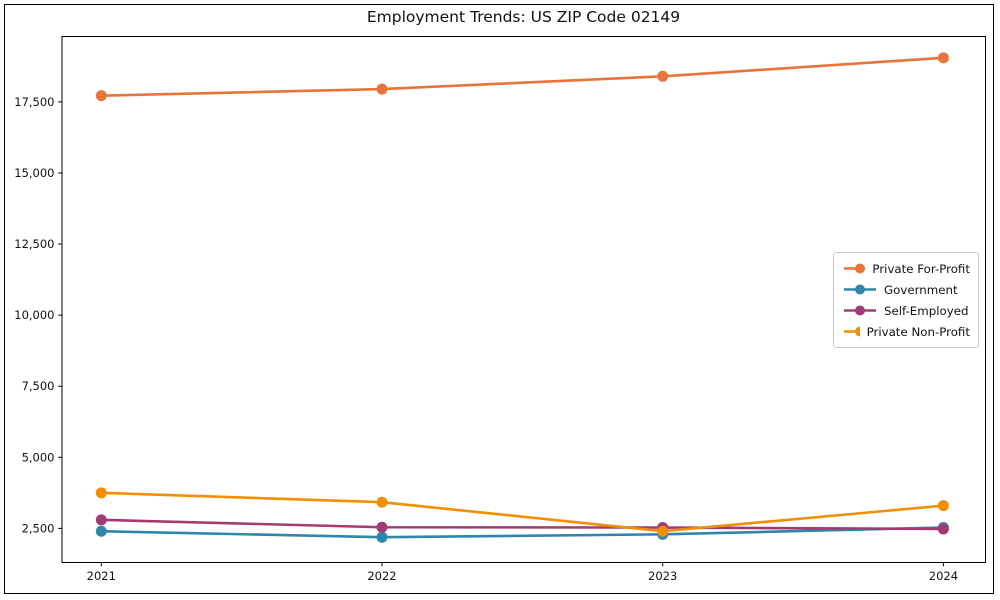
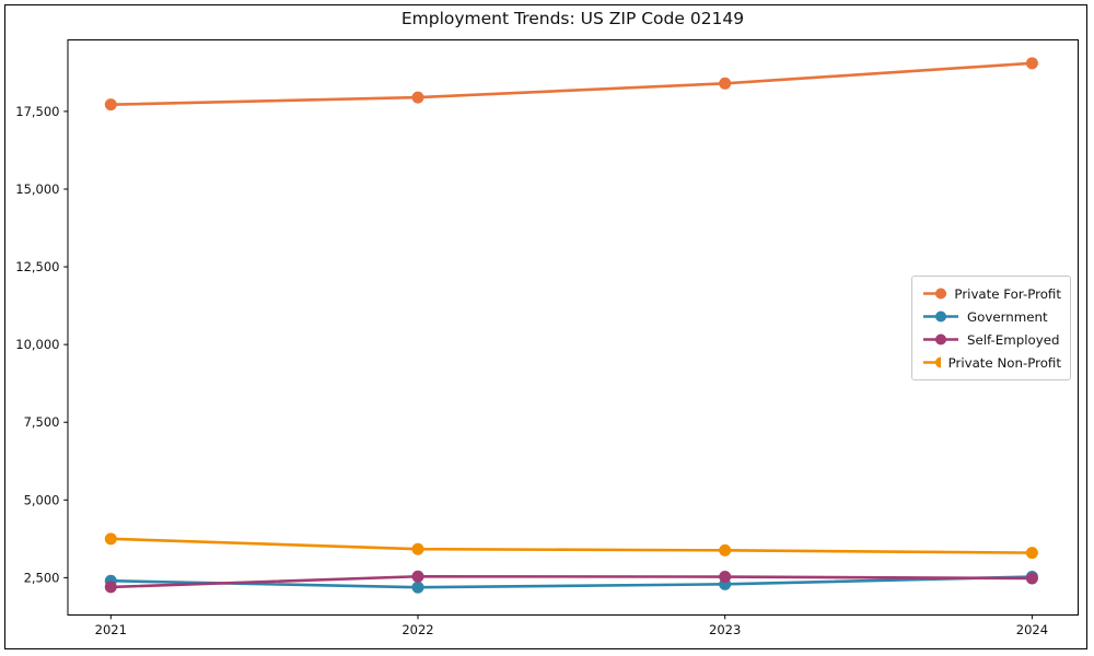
Self-Employed/2021: 2800 -> 2200
Private Non-Profit/2023: 2400 -> 3400
